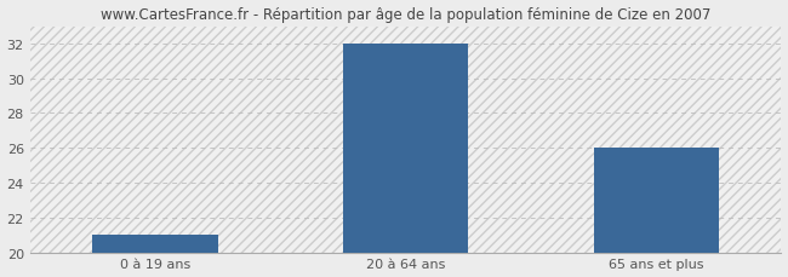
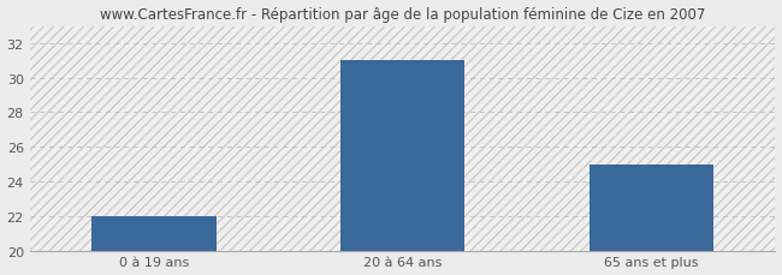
0 à 19 ans: 21 -> 22
20 à 64 ans: 32 -> 31
65 ans et plus: 26 -> 25
